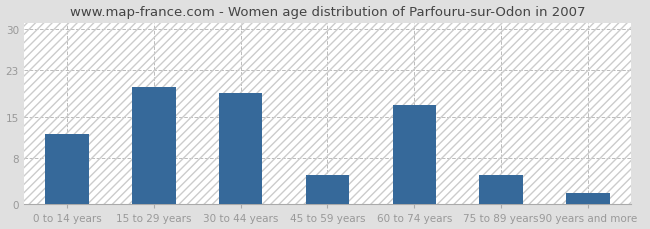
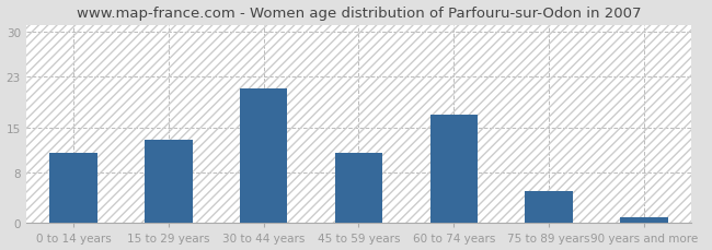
0 to 14 years: 12 -> 11
15 to 29 years: 20 -> 13
30 to 44 years: 19 -> 21
45 to 59 years: 5 -> 11
90 years and more: 2 -> 1
